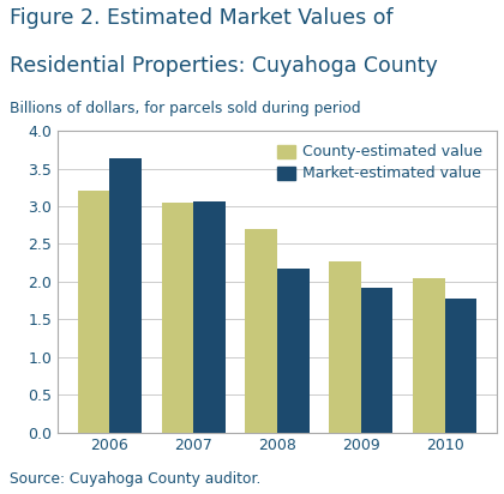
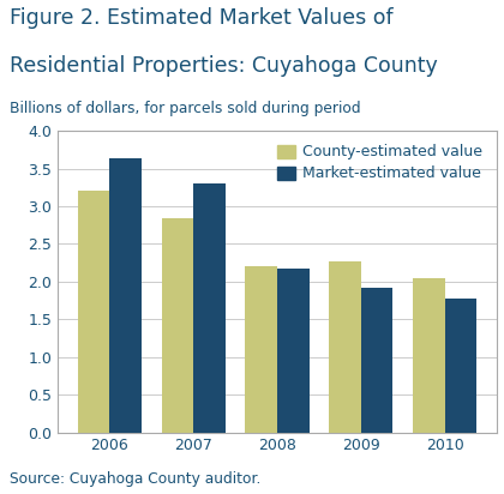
County-estimated value/2007: 3.05 -> 2.84
Market-estimated value/2007: 3.07 -> 3.30
County-estimated value/2008: 2.70 -> 2.20
